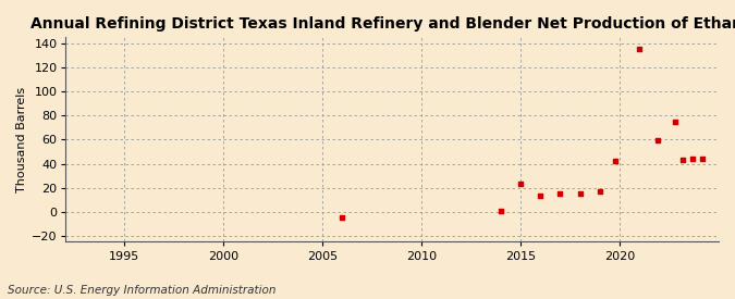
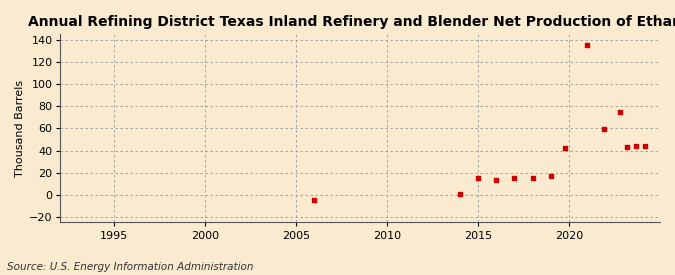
2015: 23 -> 15
